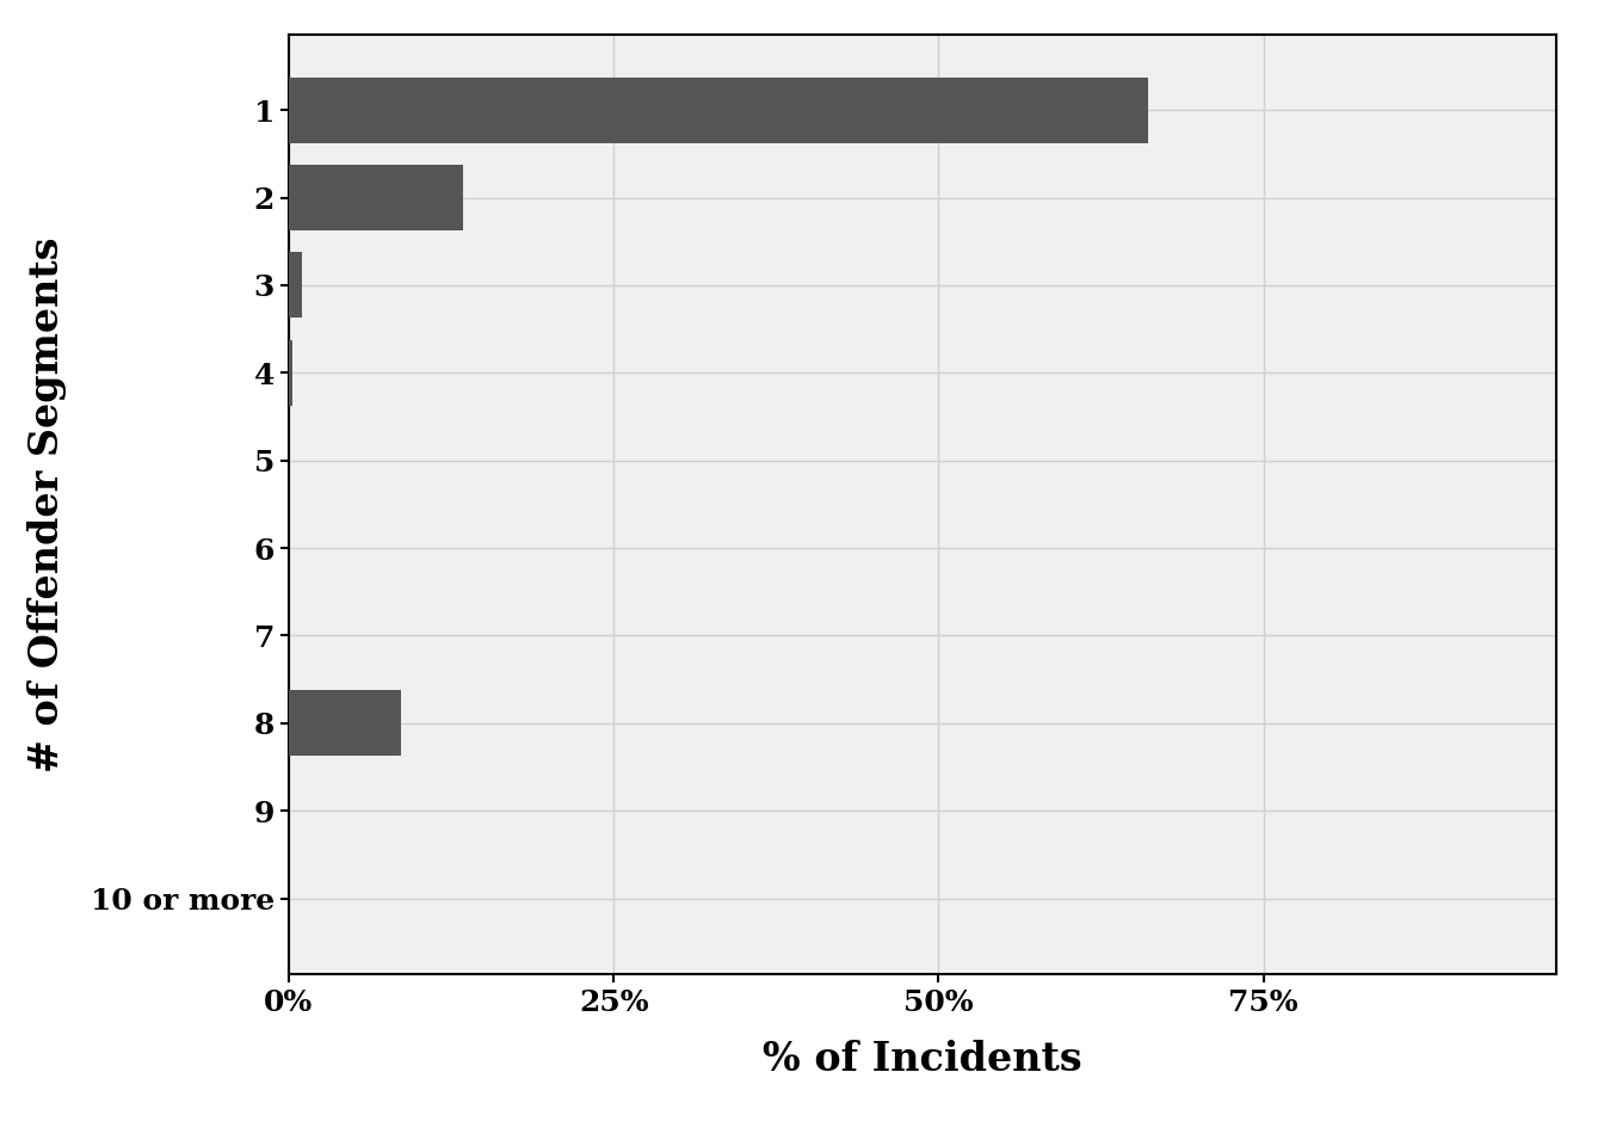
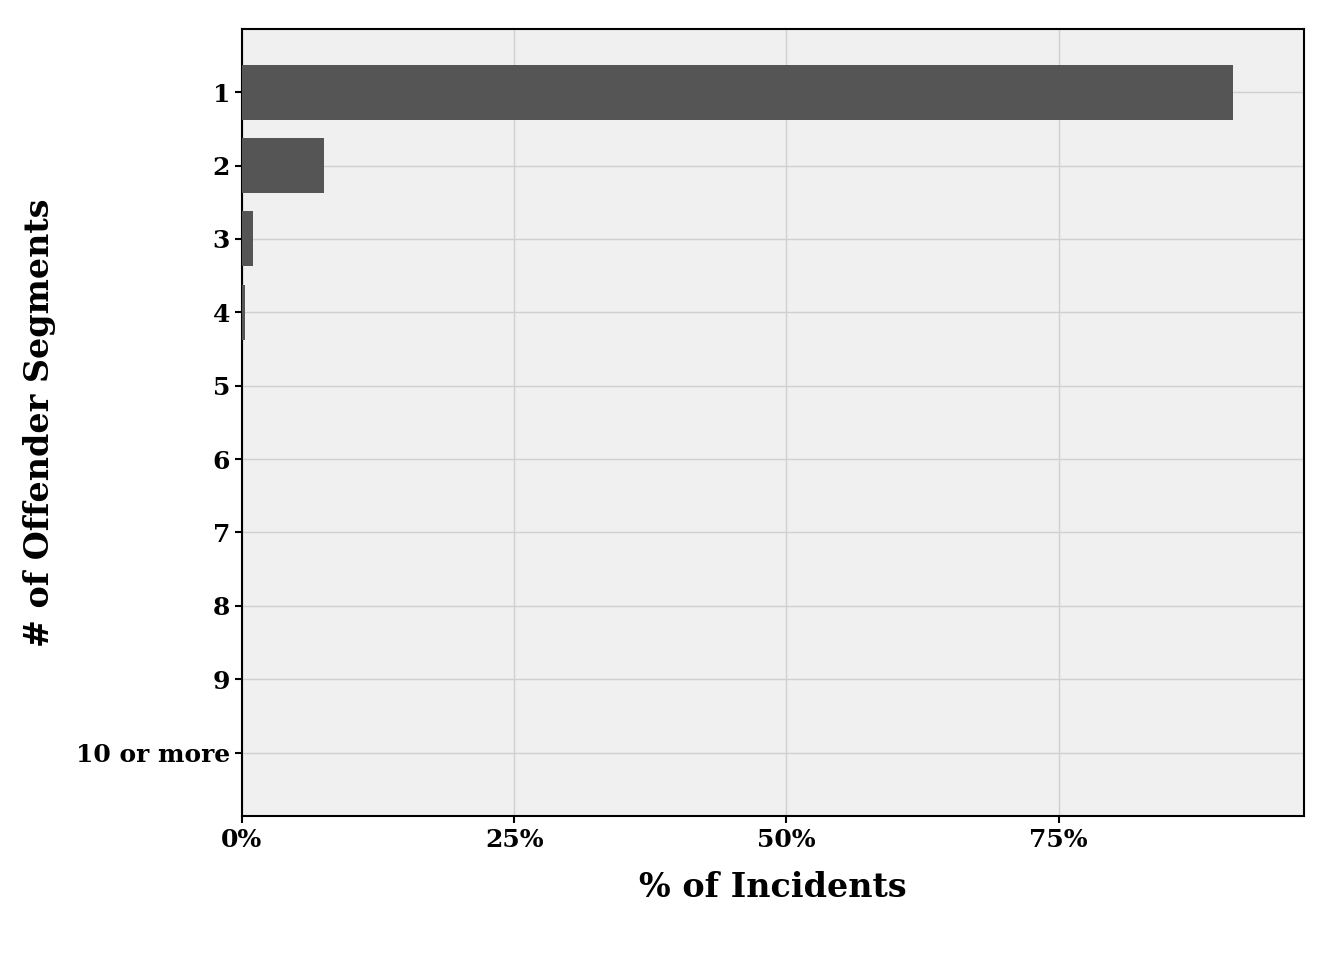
1: 66.1% -> 91.0%
2: 13.4% -> 7.5%
8: 8.6% -> 0.0%
